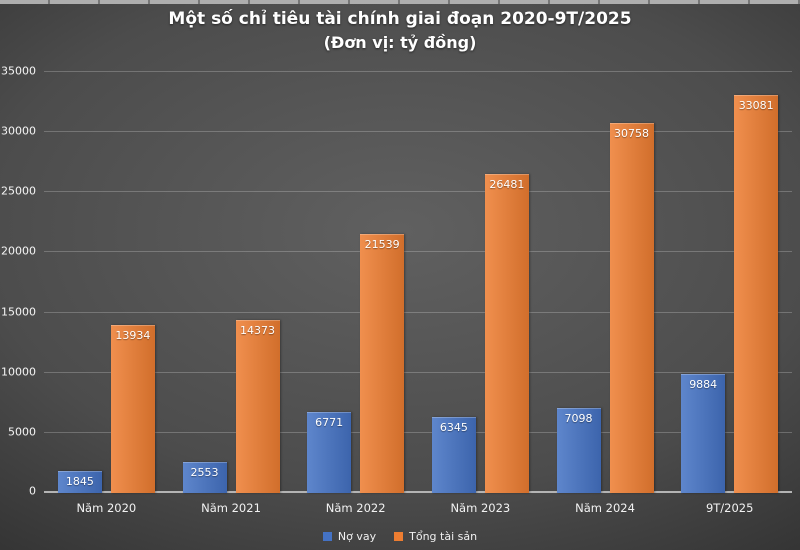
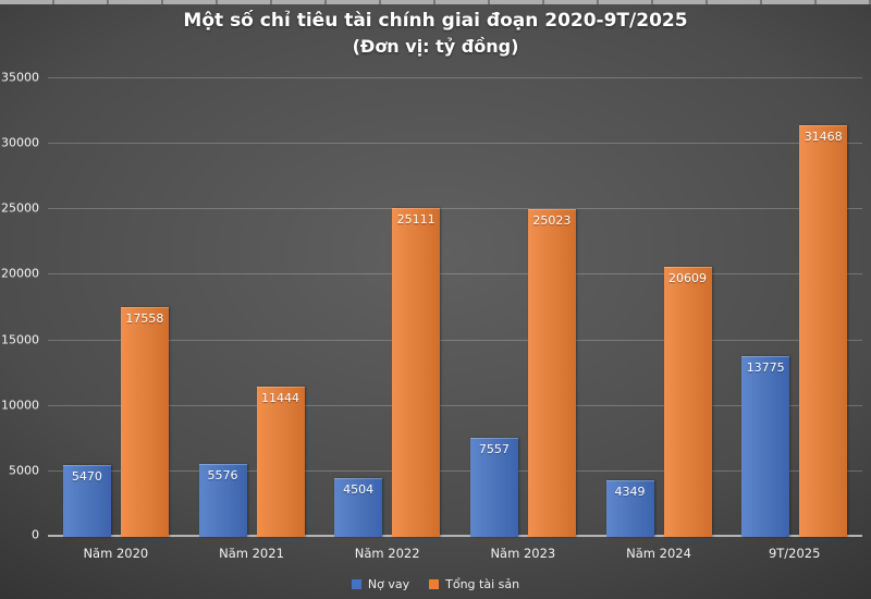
Nợ vay/Năm 2020: 1845 -> 5470
Tổng tài sản/Năm 2020: 13934 -> 17558
Nợ vay/Năm 2021: 2553 -> 5576
Tổng tài sản/Năm 2021: 14373 -> 11444
Nợ vay/Năm 2022: 6771 -> 4504
Tổng tài sản/Năm 2022: 21539 -> 25111
Nợ vay/Năm 2023: 6345 -> 7557
Tổng tài sản/Năm 2023: 26481 -> 25023
Nợ vay/Năm 2024: 7098 -> 4349
Tổng tài sản/Năm 2024: 30758 -> 20609
Nợ vay/9T/2025: 9884 -> 13775
Tổng tài sản/9T/2025: 33081 -> 31468
